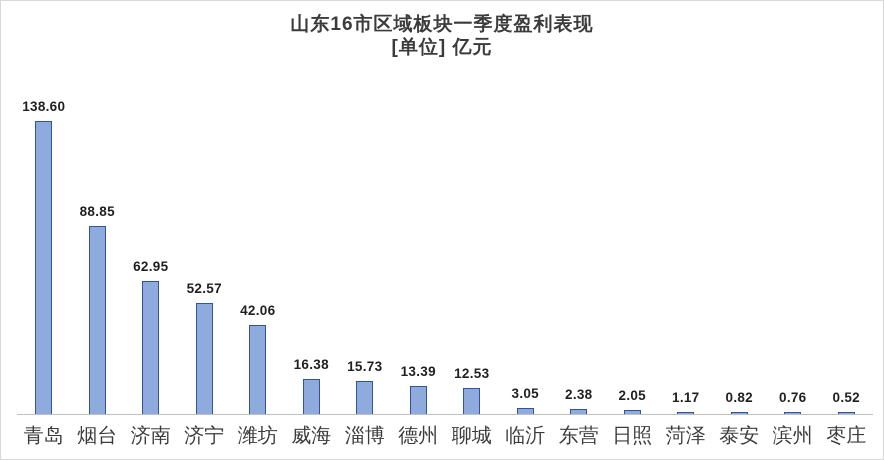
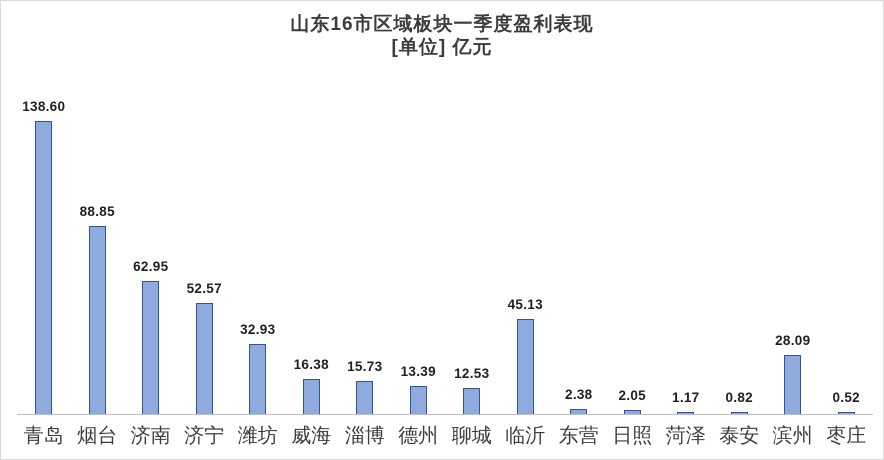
潍坊: 42.06 -> 32.93
临沂: 3.05 -> 45.13
滨州: 0.76 -> 28.09
